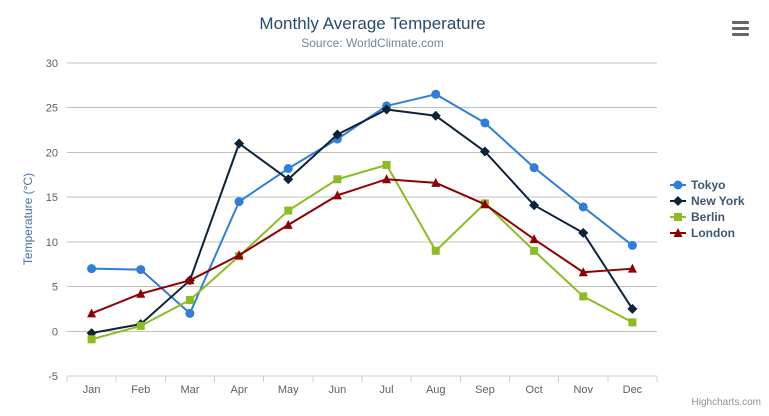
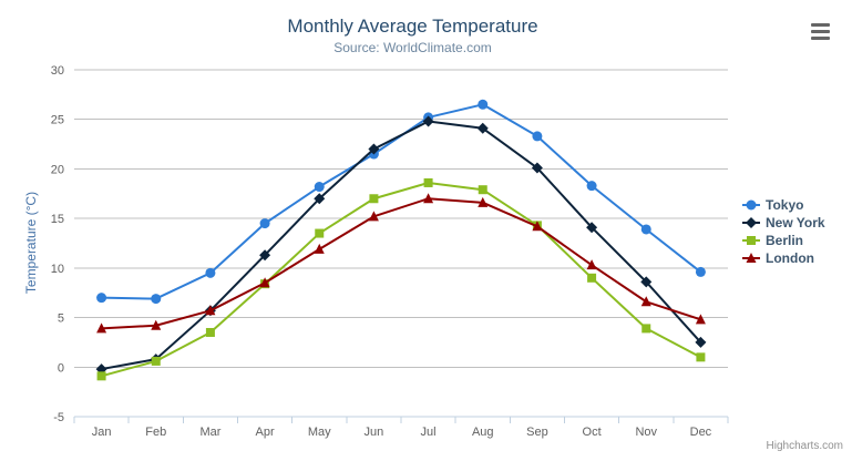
London/Jan: 2 -> 4
Tokyo/Mar: 2 -> 10
New York/Apr: 21 -> 11
Berlin/Aug: 9 -> 18
New York/Nov: 11 -> 9
London/Dec: 7 -> 5
